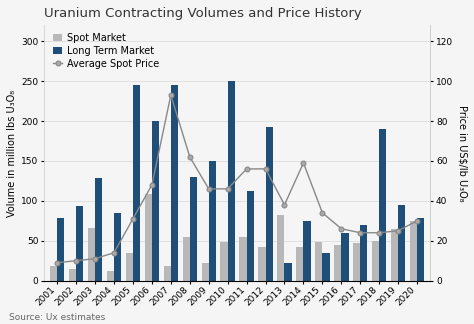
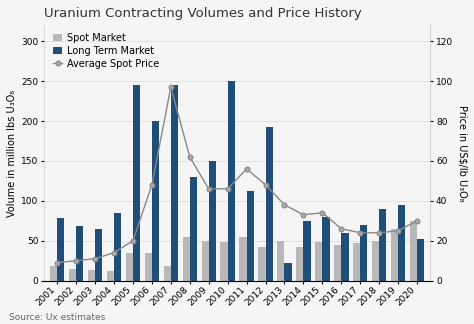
Long Term Market/2002: 94 -> 68
Spot Market/2003: 66 -> 13
Long Term Market/2003: 128 -> 65
Average Spot Price/2005: 31 -> 20
Spot Market/2006: 108 -> 35
Average Spot Price/2007: 93 -> 97
Spot Market/2009: 22 -> 50
Average Spot Price/2012: 56 -> 48
Spot Market/2013: 82 -> 50
Average Spot Price/2014: 59 -> 33
Long Term Market/2015: 34 -> 80
Long Term Market/2018: 190 -> 90
Long Term Market/2020: 78 -> 52
